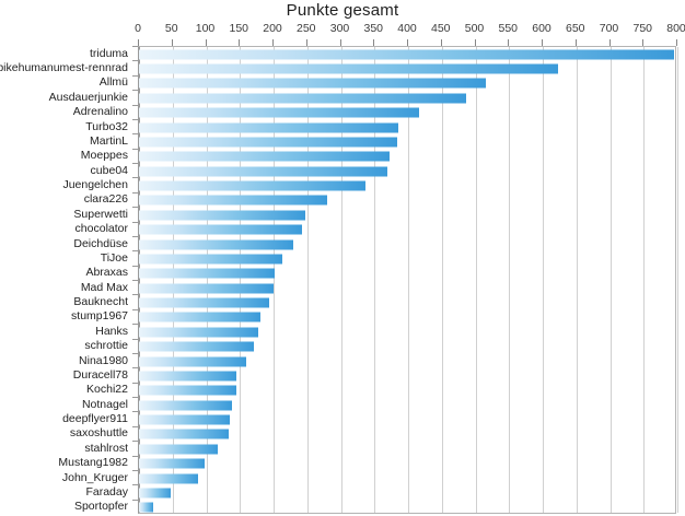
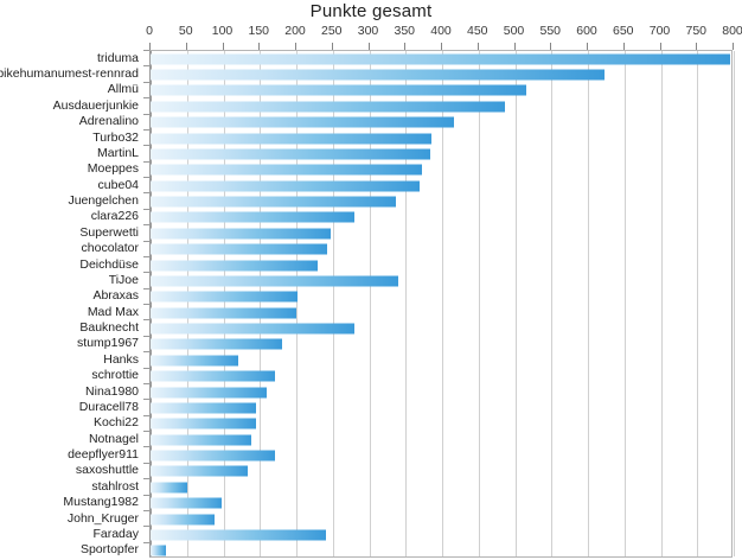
TiJoe: 210 -> 340
Bauknecht: 190 -> 280
Hanks: 180 -> 120
deepflyer911: 140 -> 170
stahlrost: 120 -> 50
Faraday: 50 -> 240
